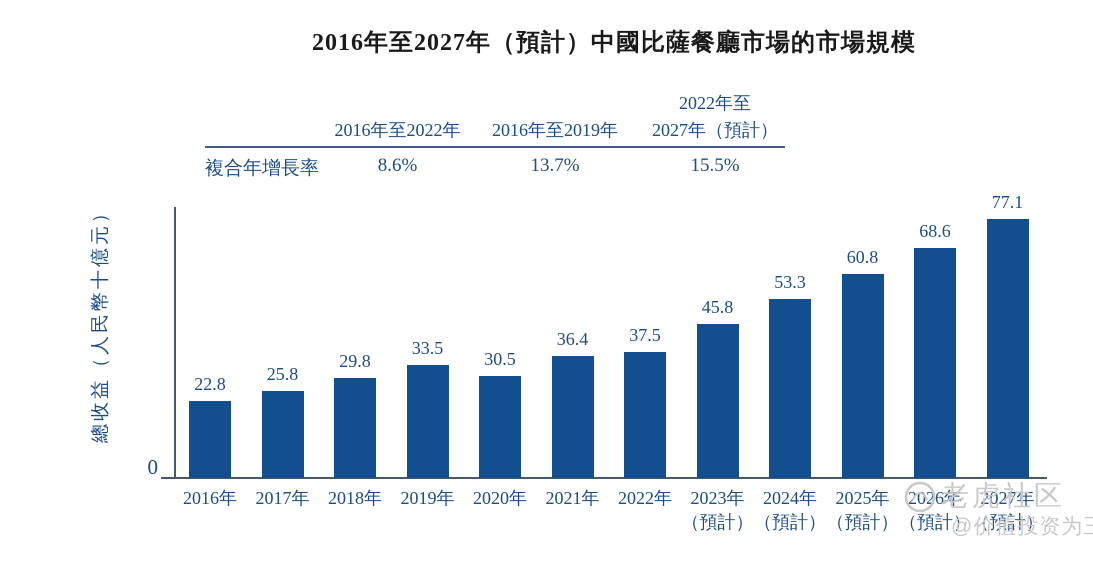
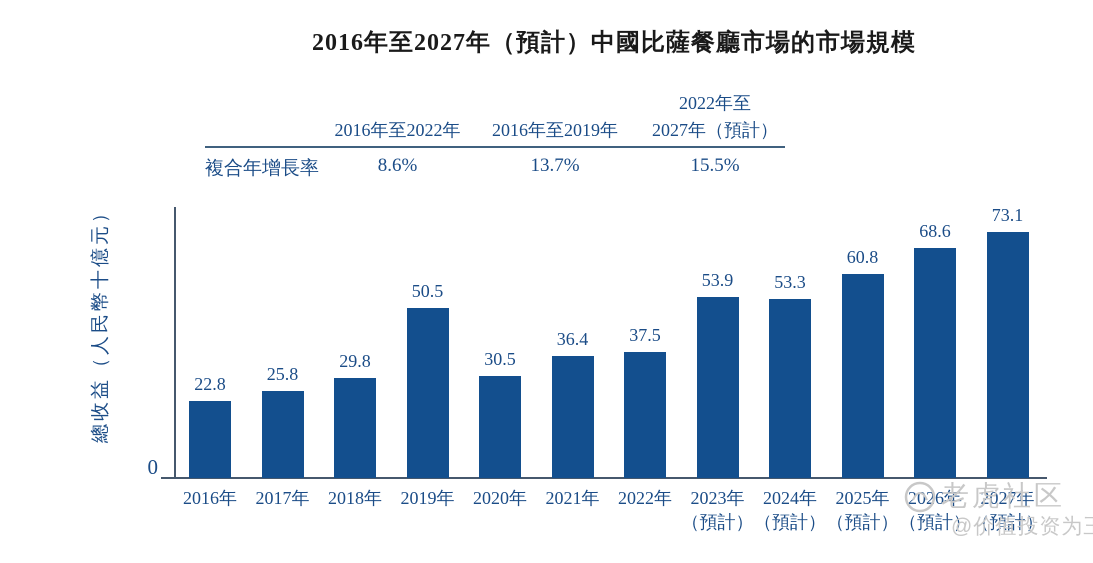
2019年: 33.5 -> 50.5
2023年: 45.8 -> 53.9
2027年: 77.1 -> 73.1
